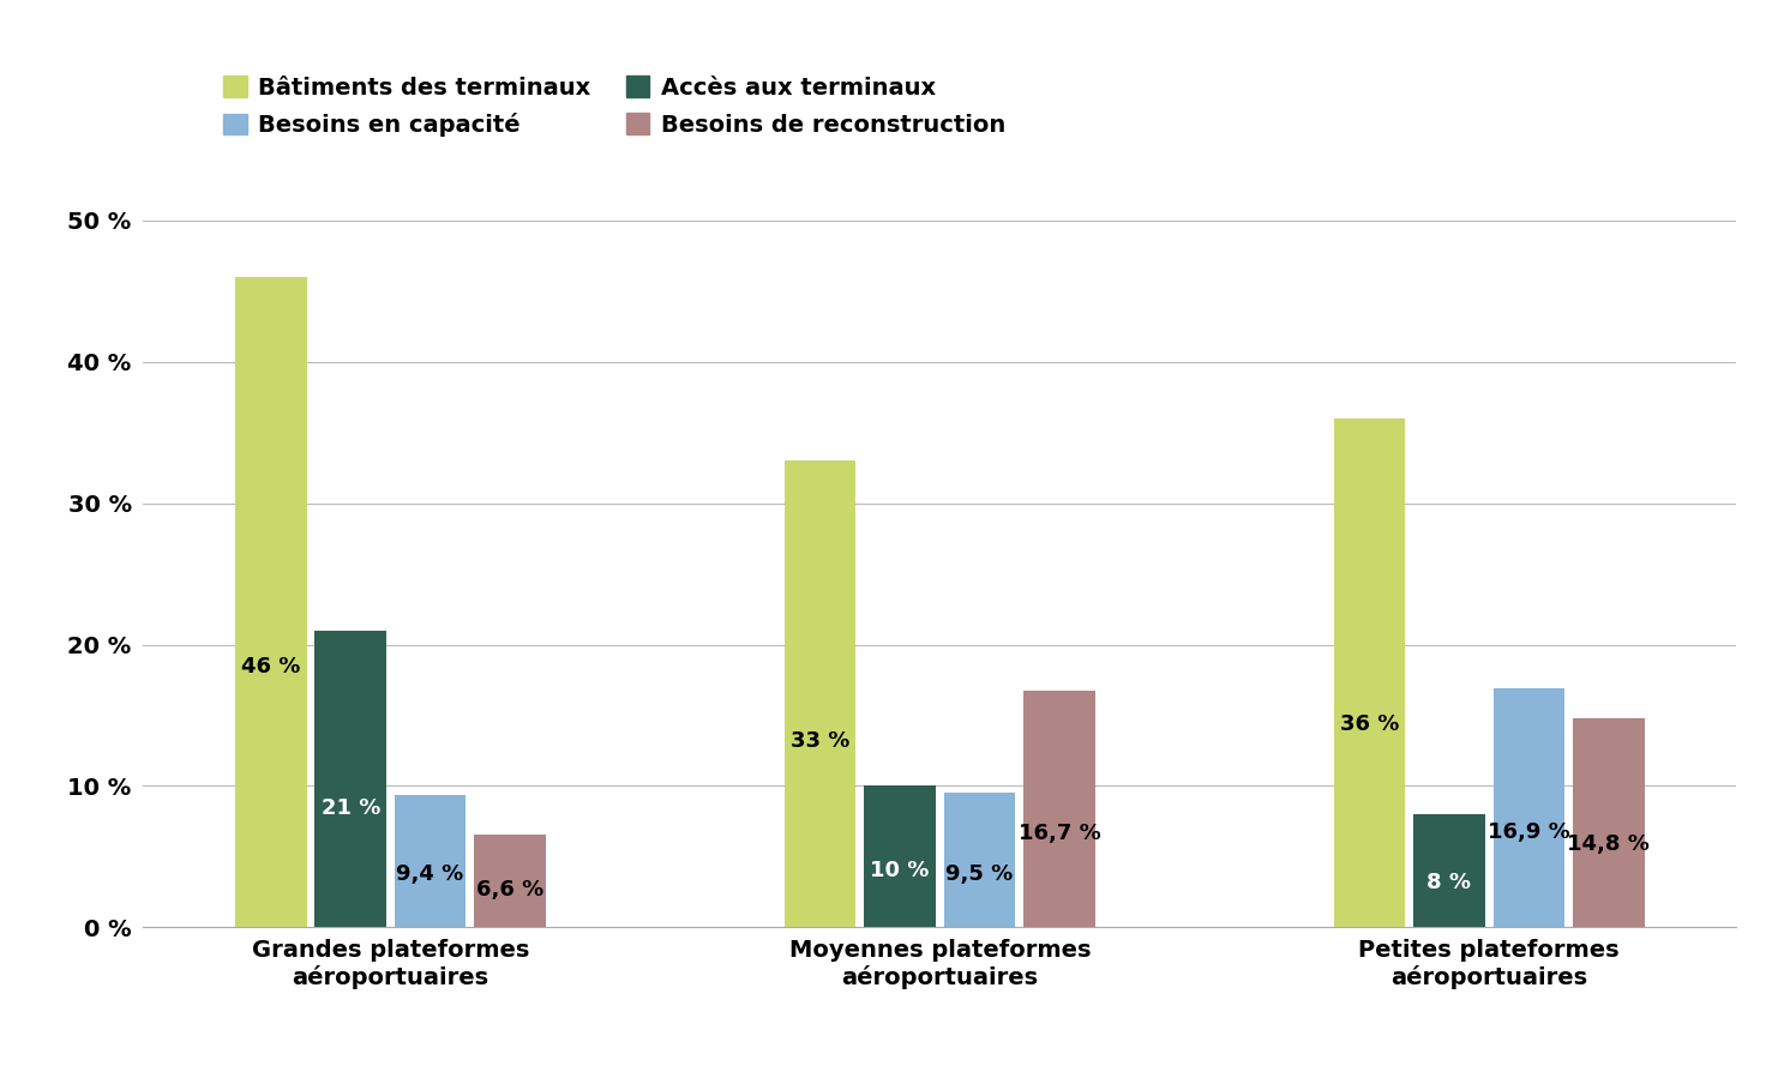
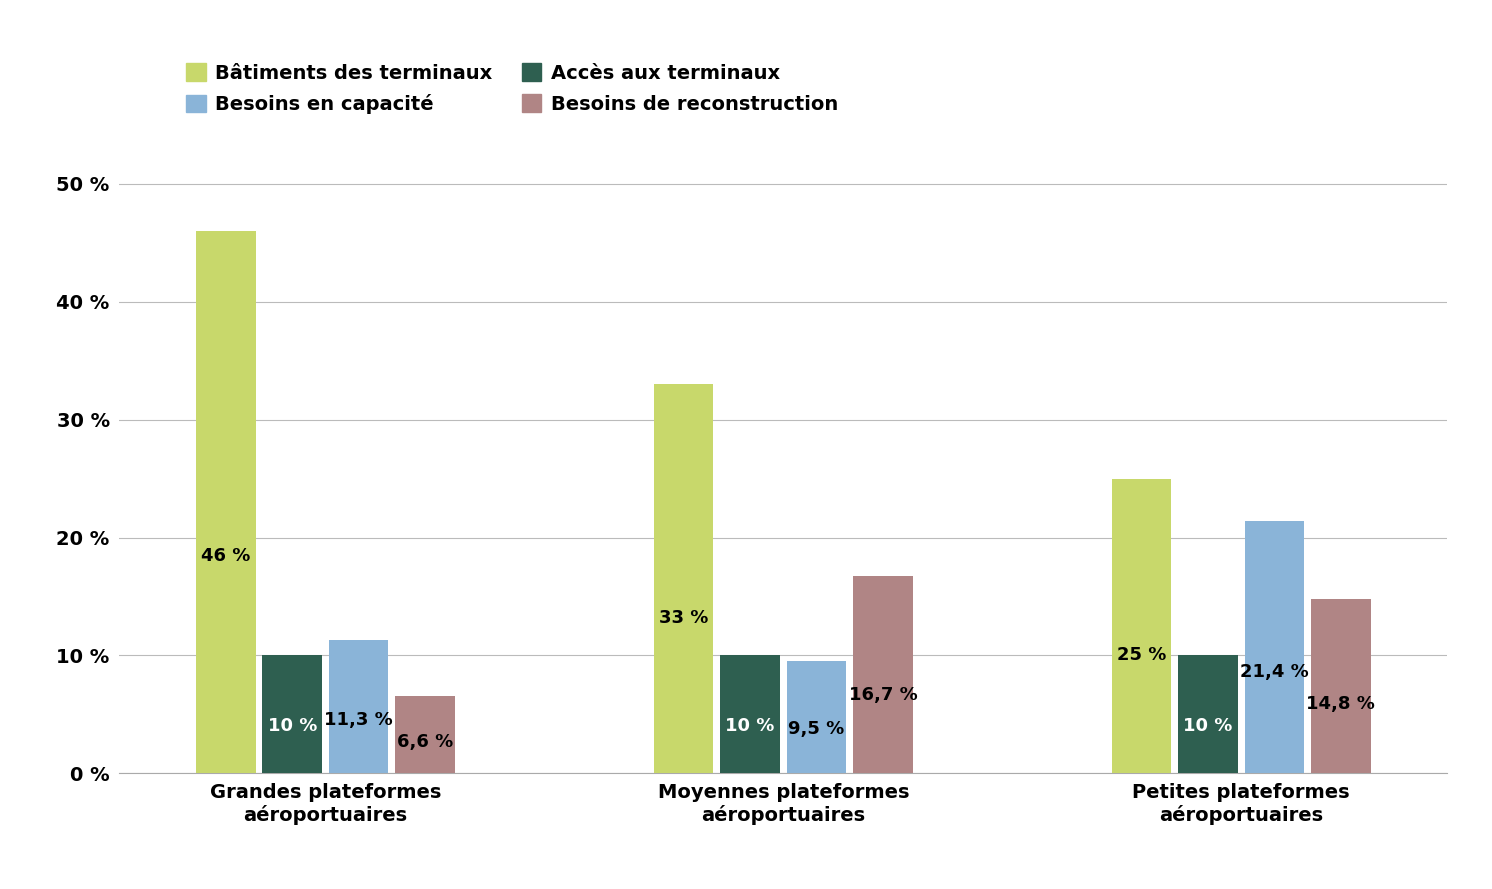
Accès aux terminaux/Grandes plateformes aéroportuaires: 21 -> 10
Besoins en capacité/Grandes plateformes aéroportuaires: 9,4 -> 11,3
Bâtiments des terminaux/Petites plateformes aéroportuaires: 36 -> 25
Accès aux terminaux/Petites plateformes aéroportuaires: 8 -> 10
Besoins en capacité/Petites plateformes aéroportuaires: 16,9 -> 21,4
